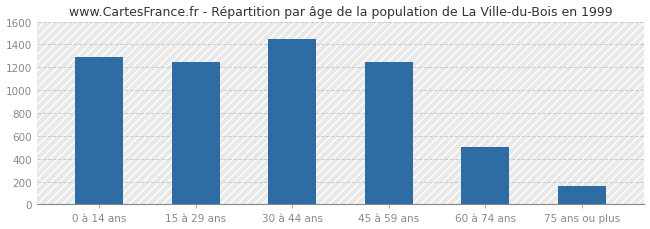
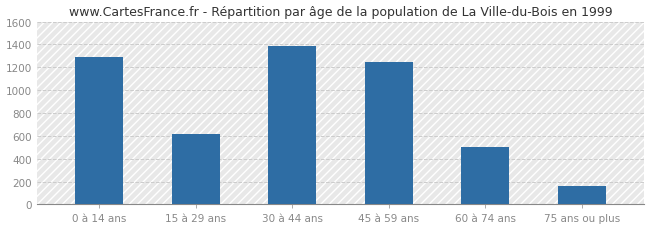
15 à 29 ans: 1250 -> 620
30 à 44 ans: 1440 -> 1390
